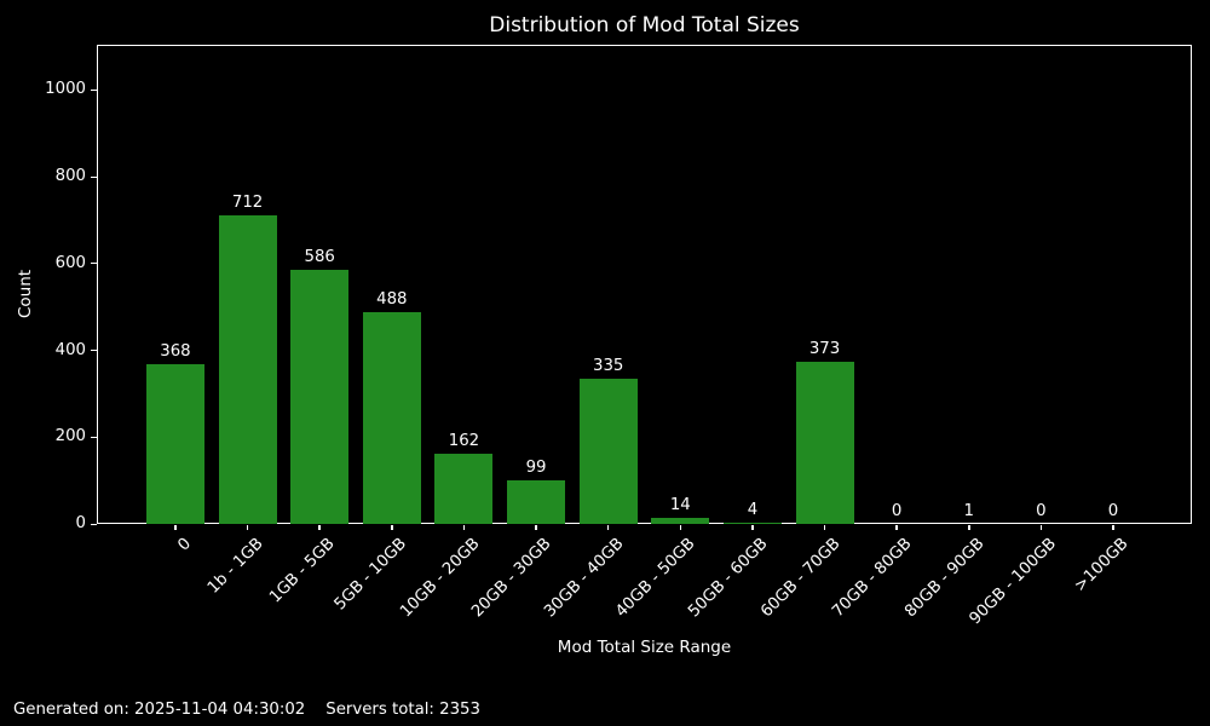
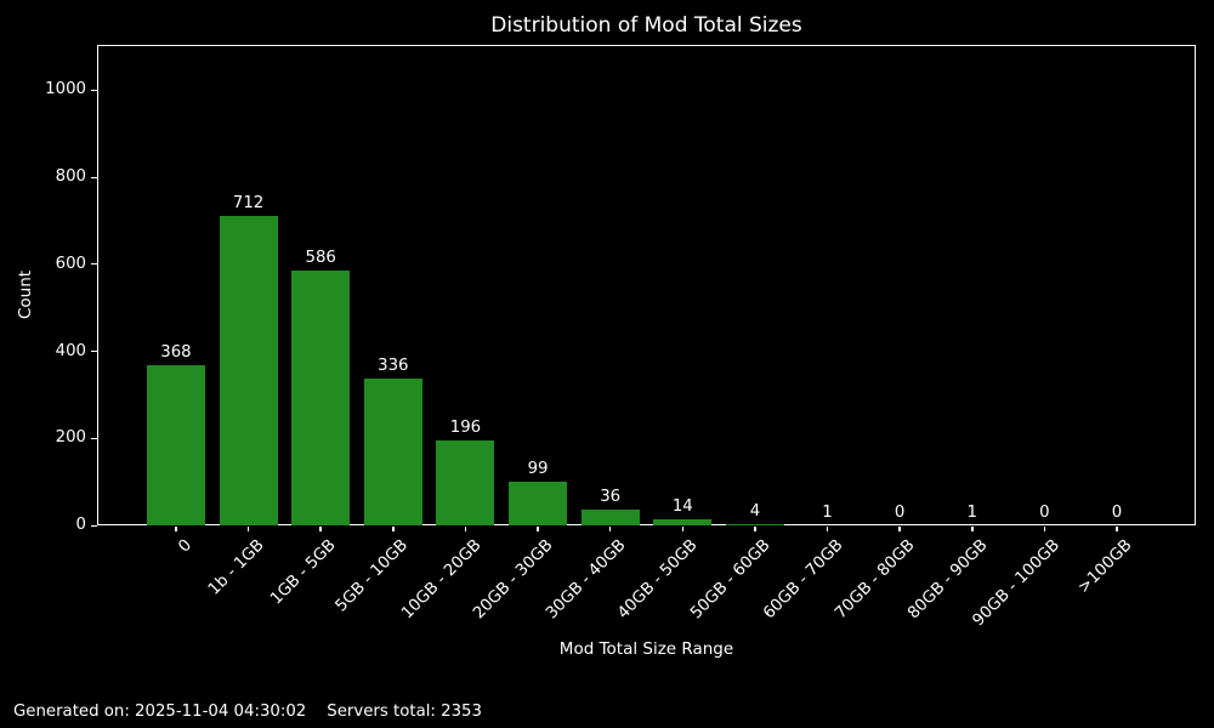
5GB - 10GB: 488 -> 336
10GB - 20GB: 162 -> 196
30GB - 40GB: 335 -> 36
60GB - 70GB: 373 -> 1
